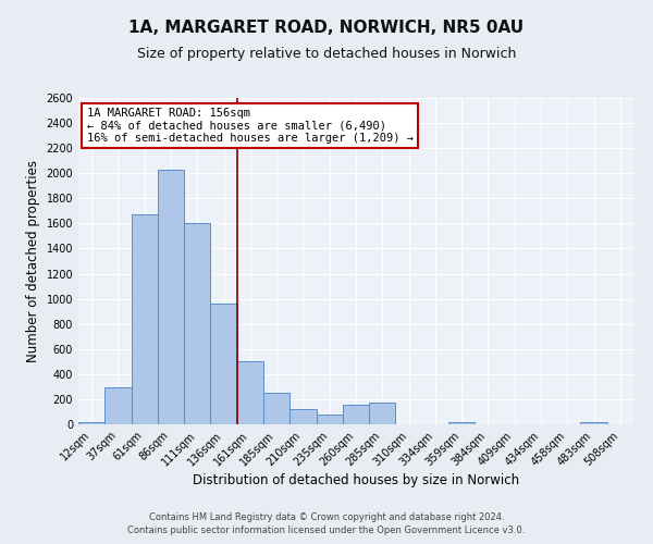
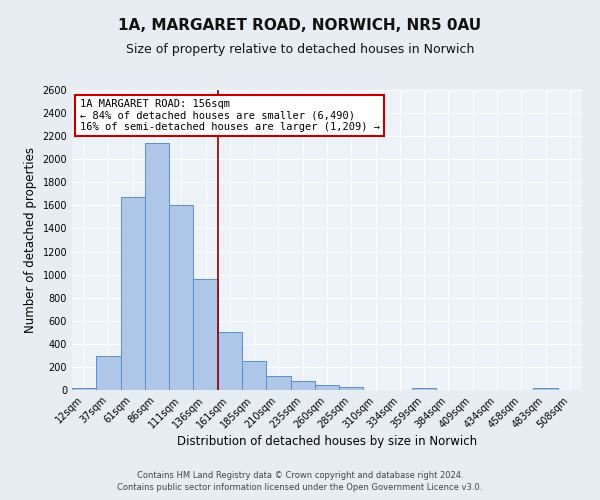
86sqm: 2030 -> 2140
260sqm: 160 -> 40
285sqm: 170 -> 20
